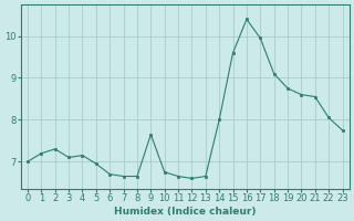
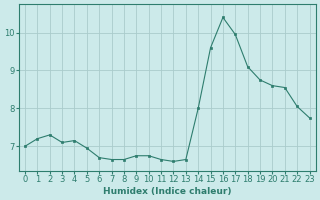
9: 7.65 -> 6.75
